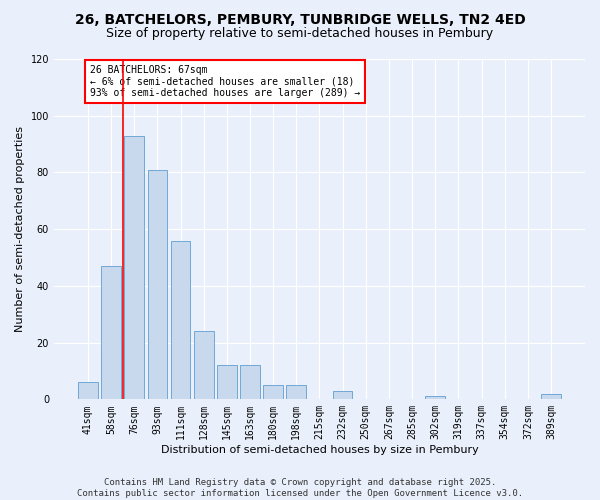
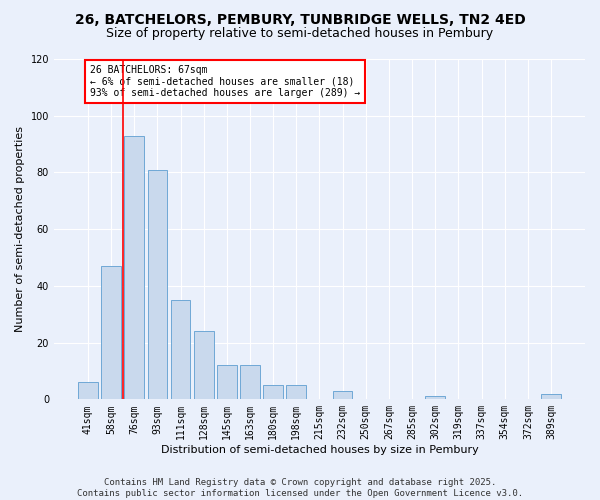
111sqm: 56 -> 35
